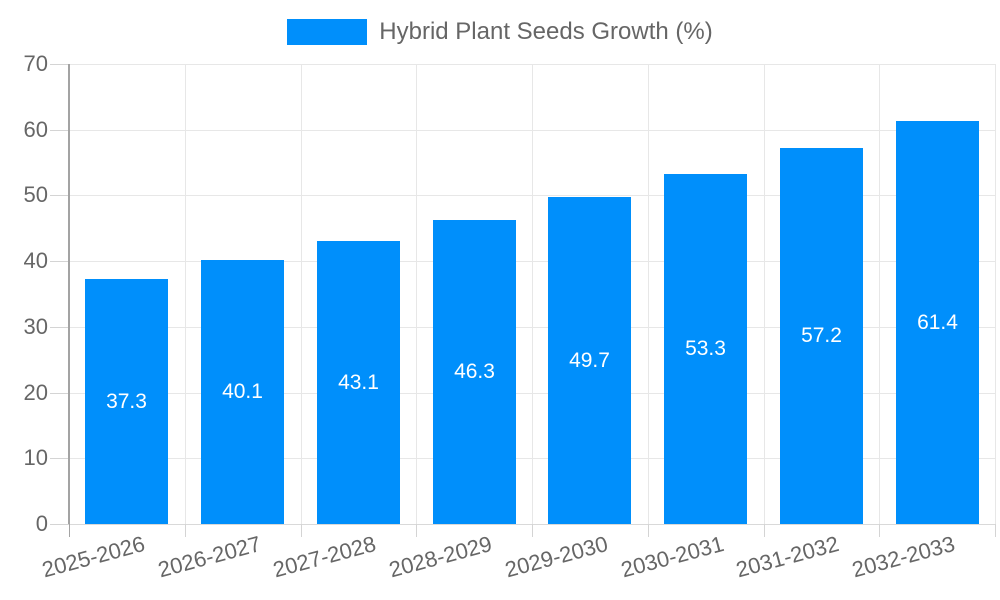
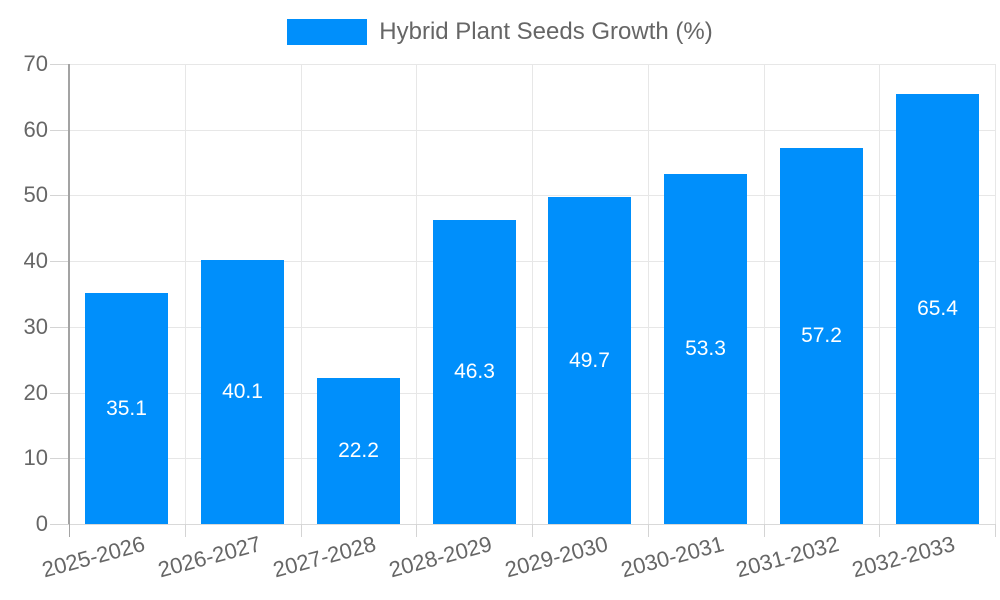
2025-2026: 37.3 -> 35.1
2027-2028: 43.1 -> 22.2
2032-2033: 61.4 -> 65.4
